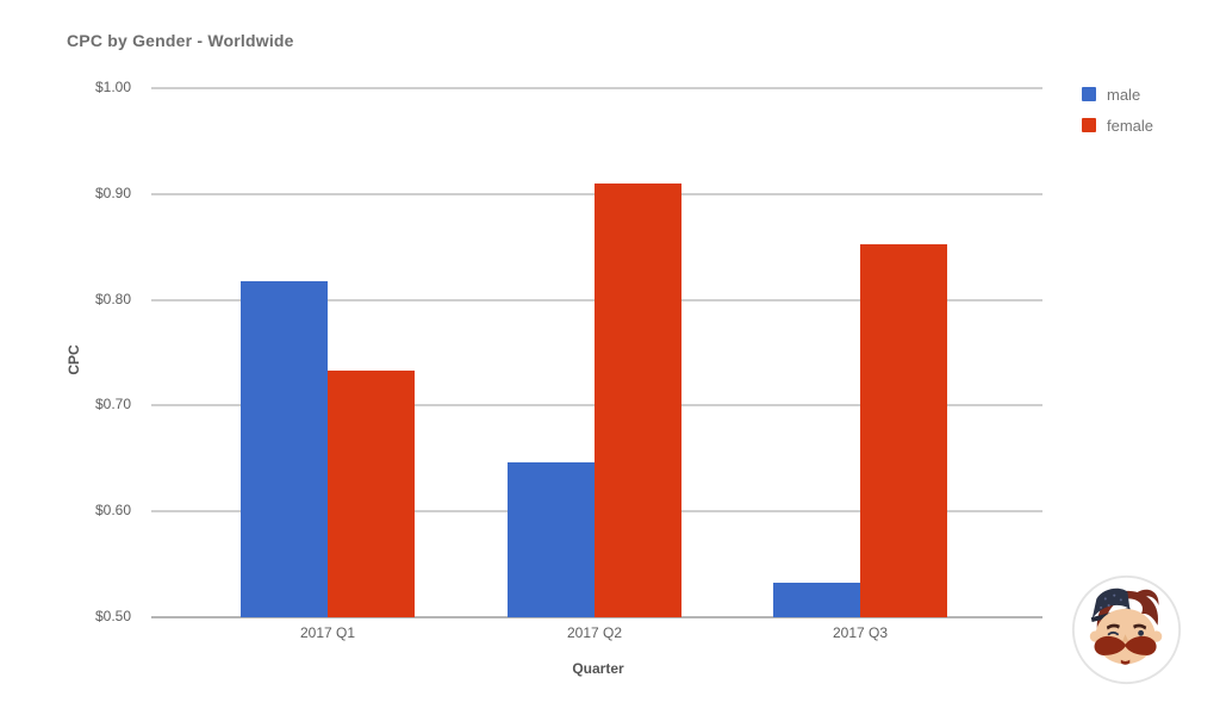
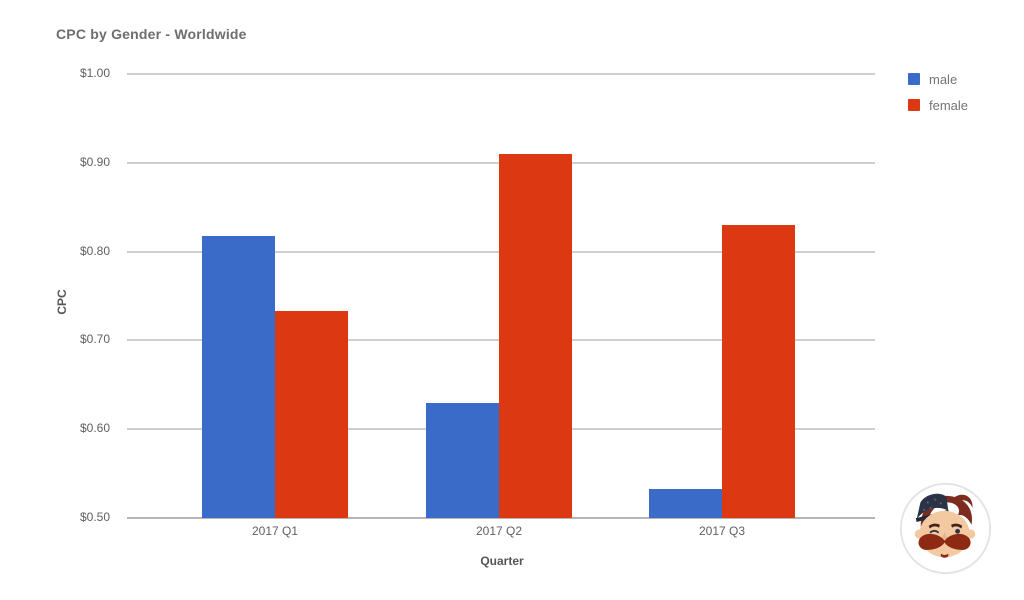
male/2017 Q2: $0.65 -> $0.63
female/2017 Q3: $0.85 -> $0.83
